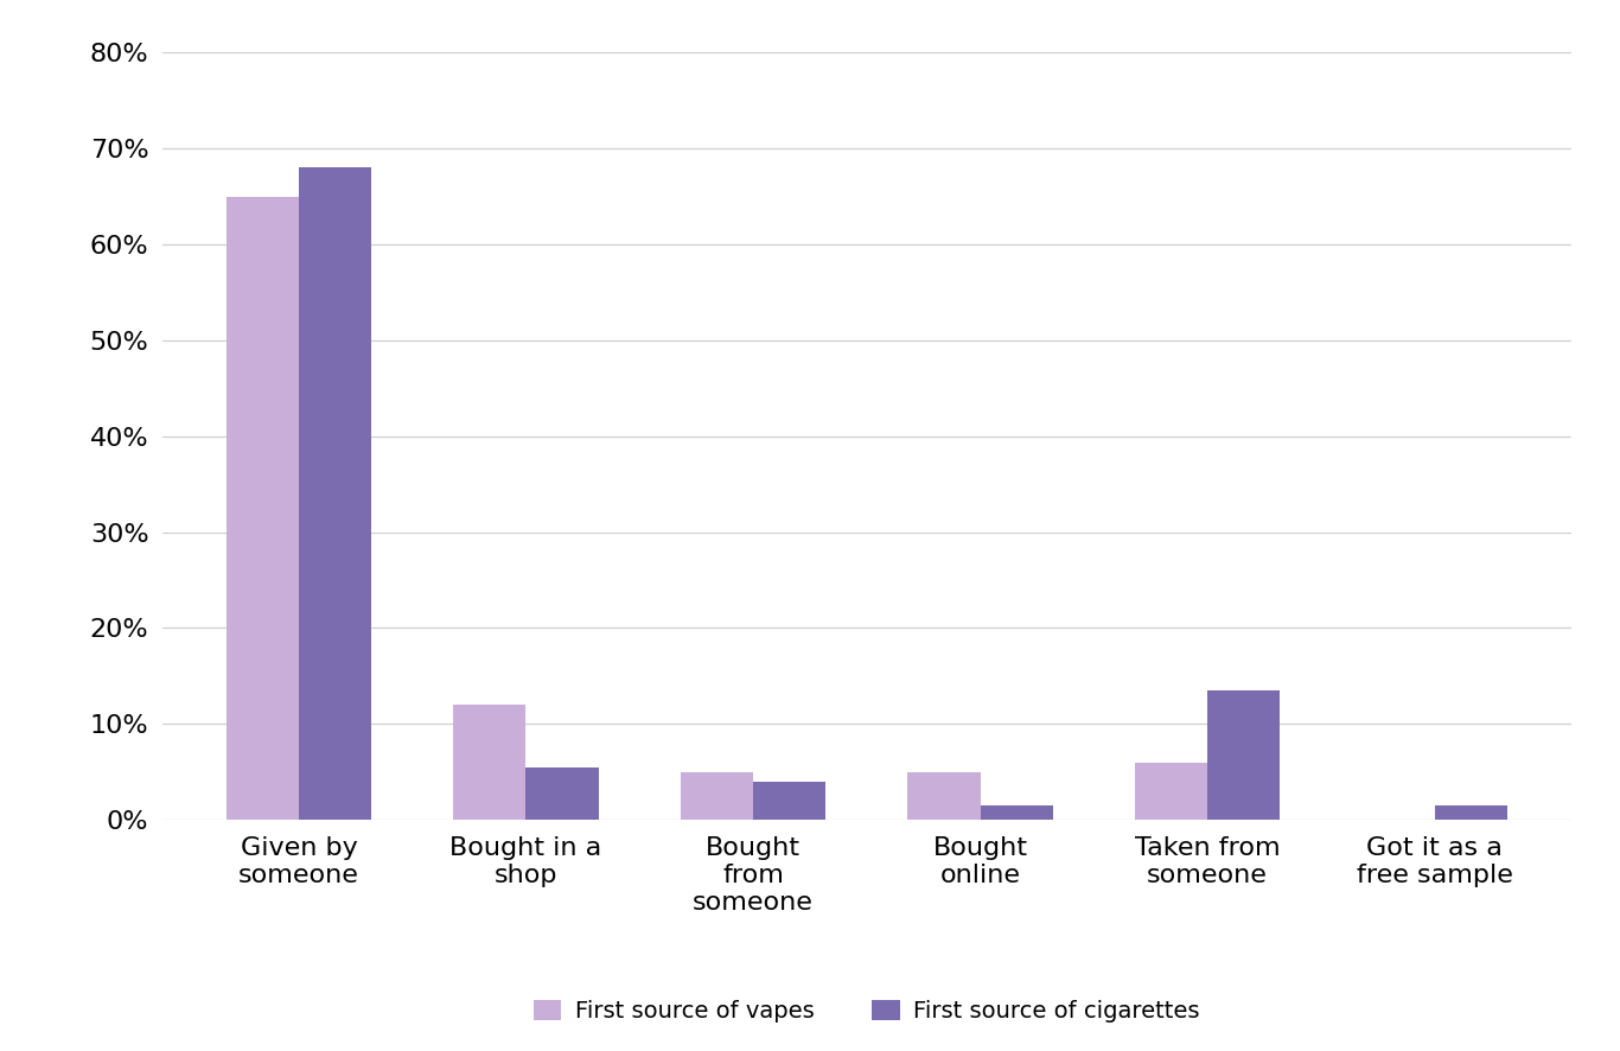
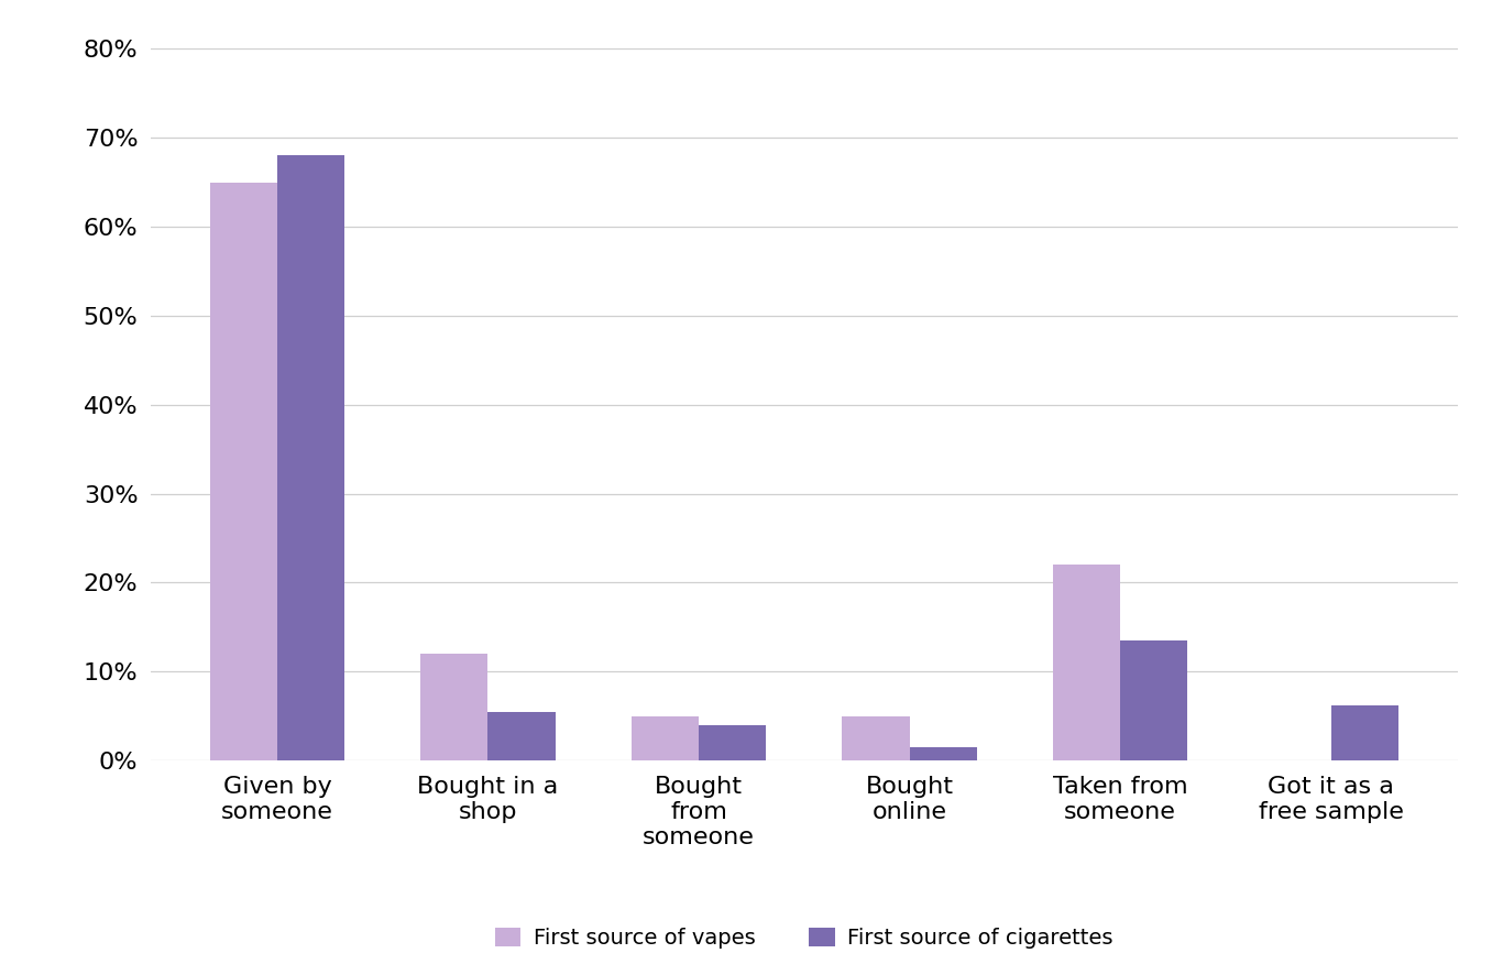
First source of vapes/Taken from someone: 6% -> 22%
First source of cigarettes/Got it as a free sample: 1.5% -> 6.2%
